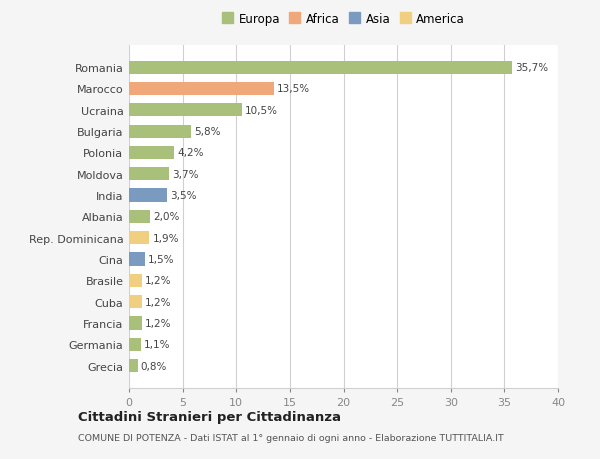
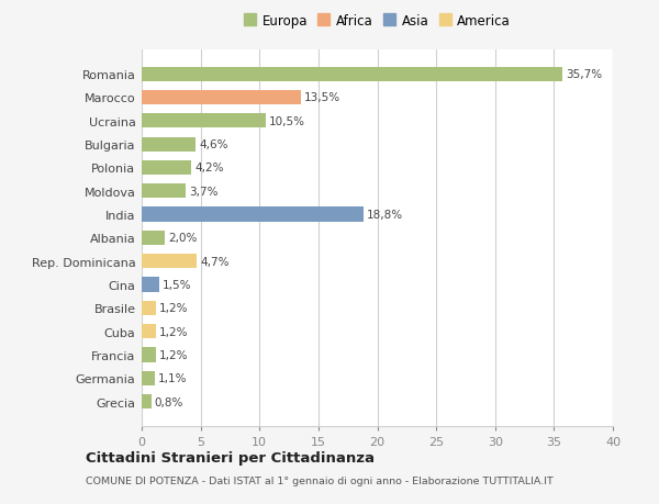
Bulgaria: 5,8% -> 4,6%
India: 3,5% -> 18,8%
Rep. Dominicana: 1,9% -> 4,7%
